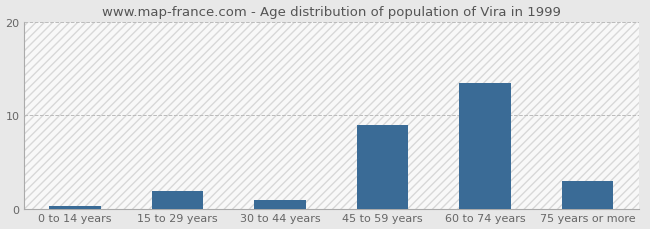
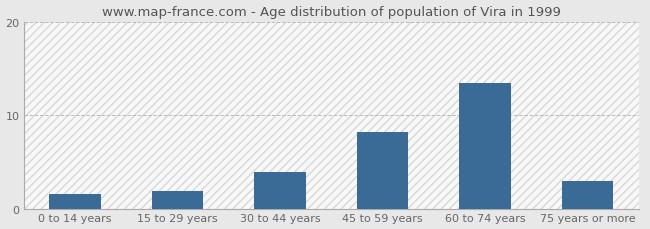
0 to 14 years: 0.3 -> 1.6
30 to 44 years: 1.0 -> 4.0
45 to 59 years: 9.0 -> 8.2
